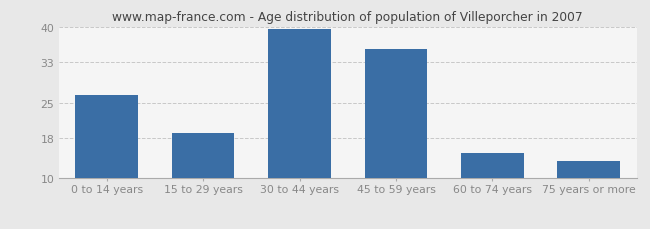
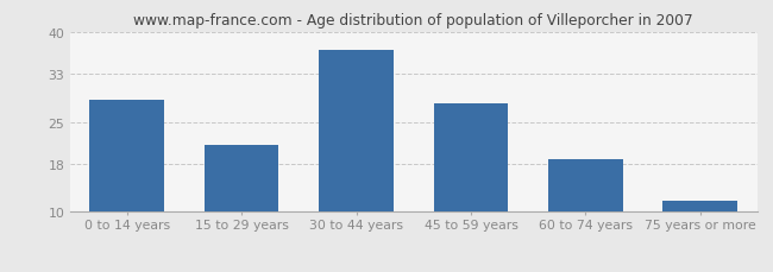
0 to 14 years: 26.5 -> 28.6
15 to 29 years: 19.0 -> 21.2
30 to 44 years: 39.5 -> 37.0
45 to 59 years: 35.5 -> 28.0
60 to 74 years: 15.0 -> 18.8
75 years or more: 13.5 -> 11.8
